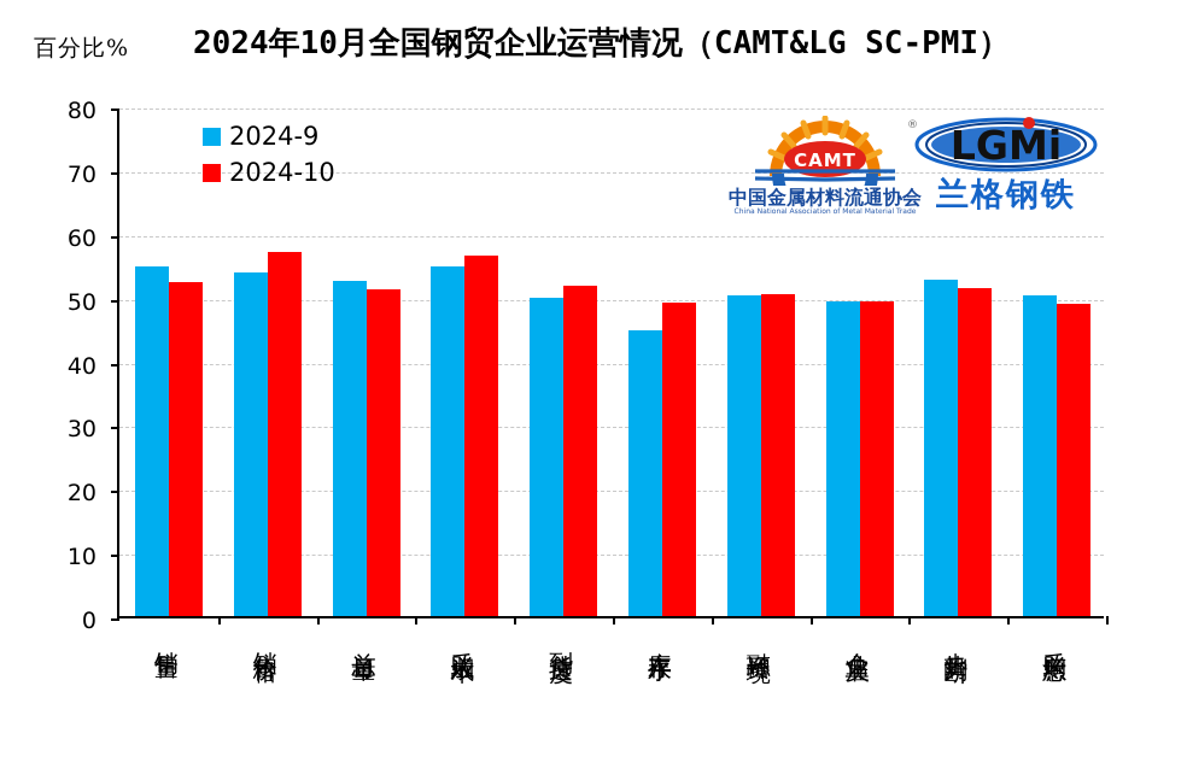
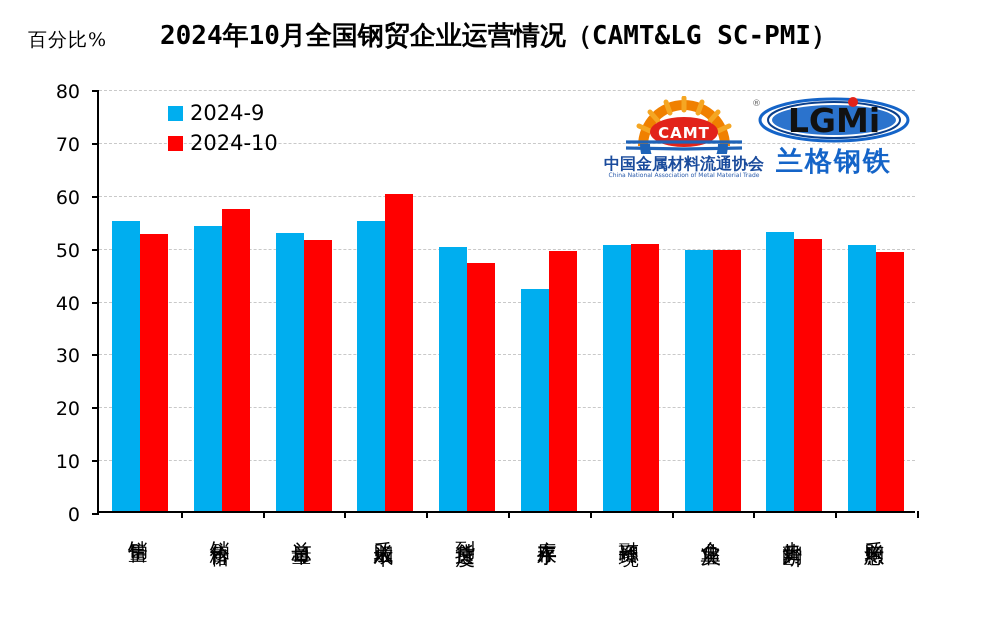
2024-10/采购成本: 56 -> 60
2024-10/到货速度: 52 -> 47
2024-9/库存水平: 45 -> 42
